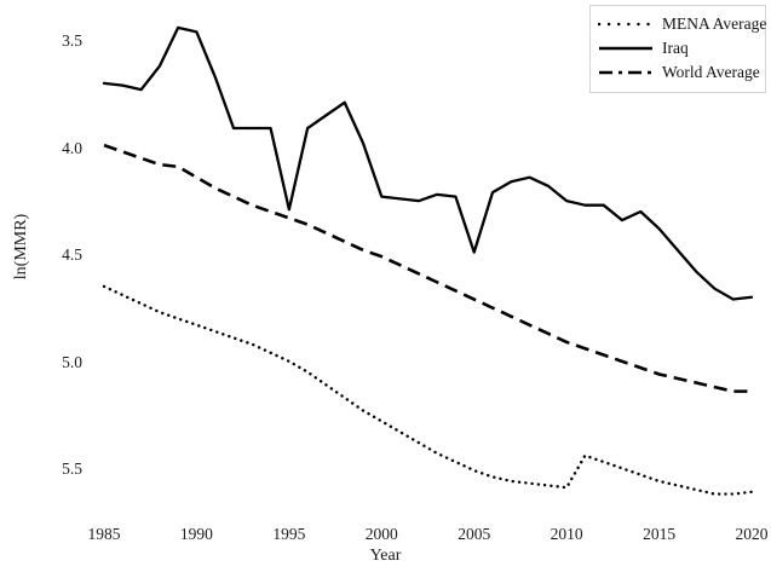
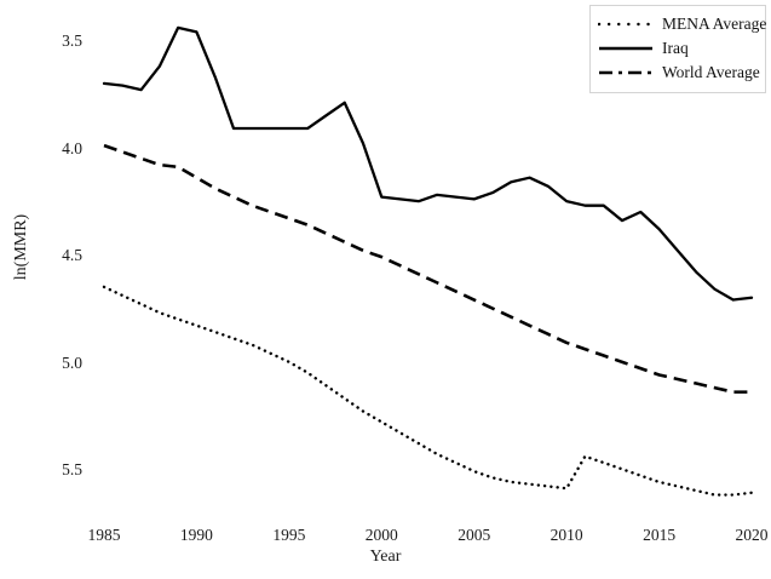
Iraq/1995: 4.72 -> 5.10
Iraq/2005: 4.52 -> 4.77
